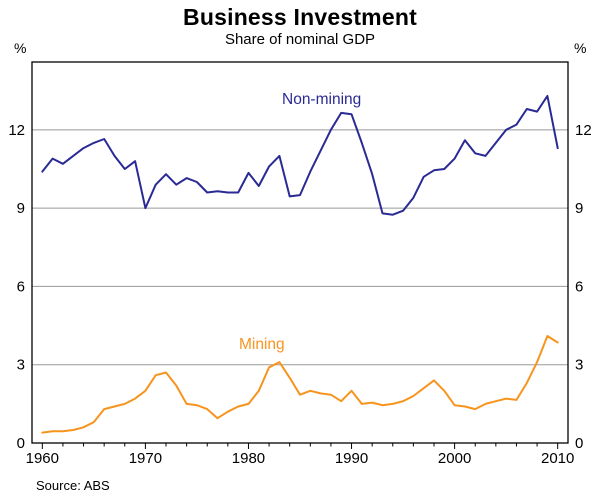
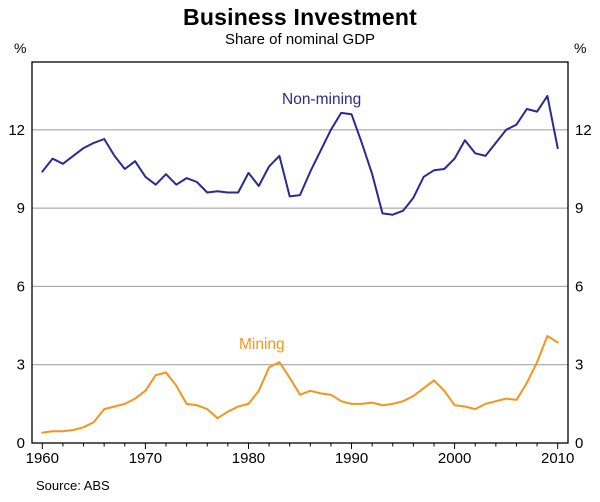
Non-mining/1970: 9.0 -> 10.2
Mining/1990: 2.0 -> 1.5
